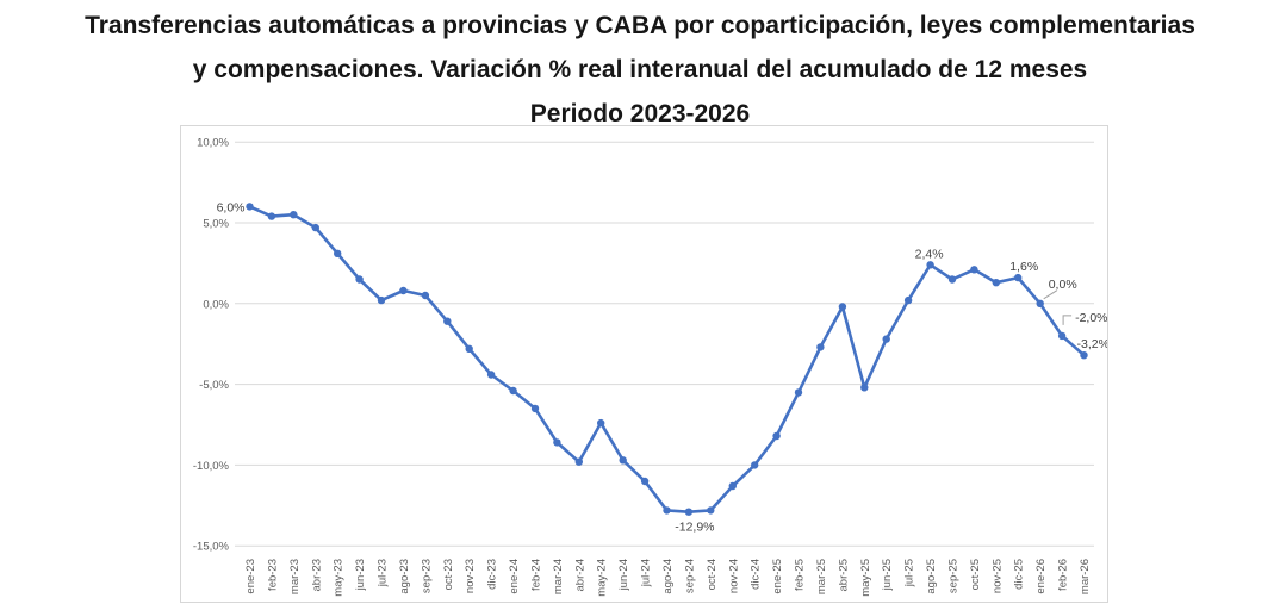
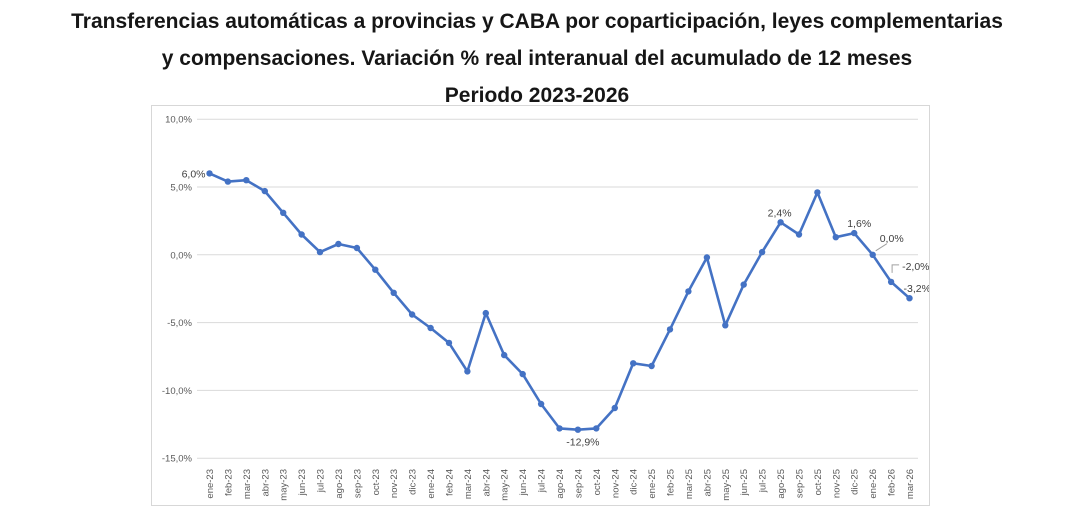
abr-24: -9,8% -> -4,3%
jun-24: -9,7% -> -8,8%
dic-24: -10,0% -> -8,0%
oct-25: 2,1% -> 4,6%
